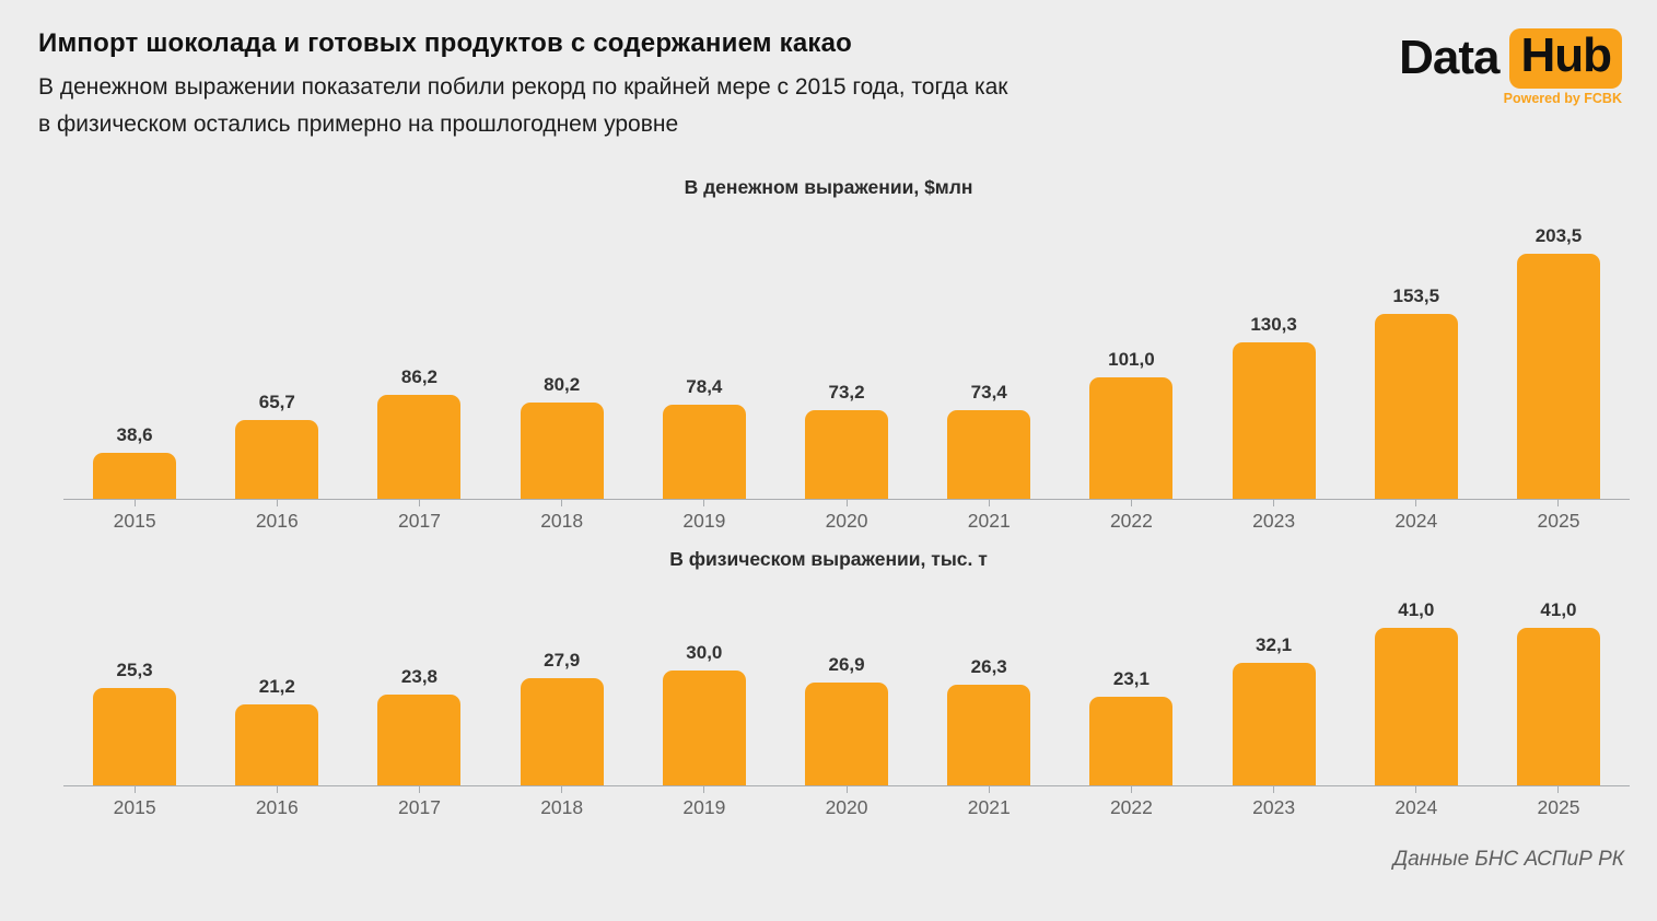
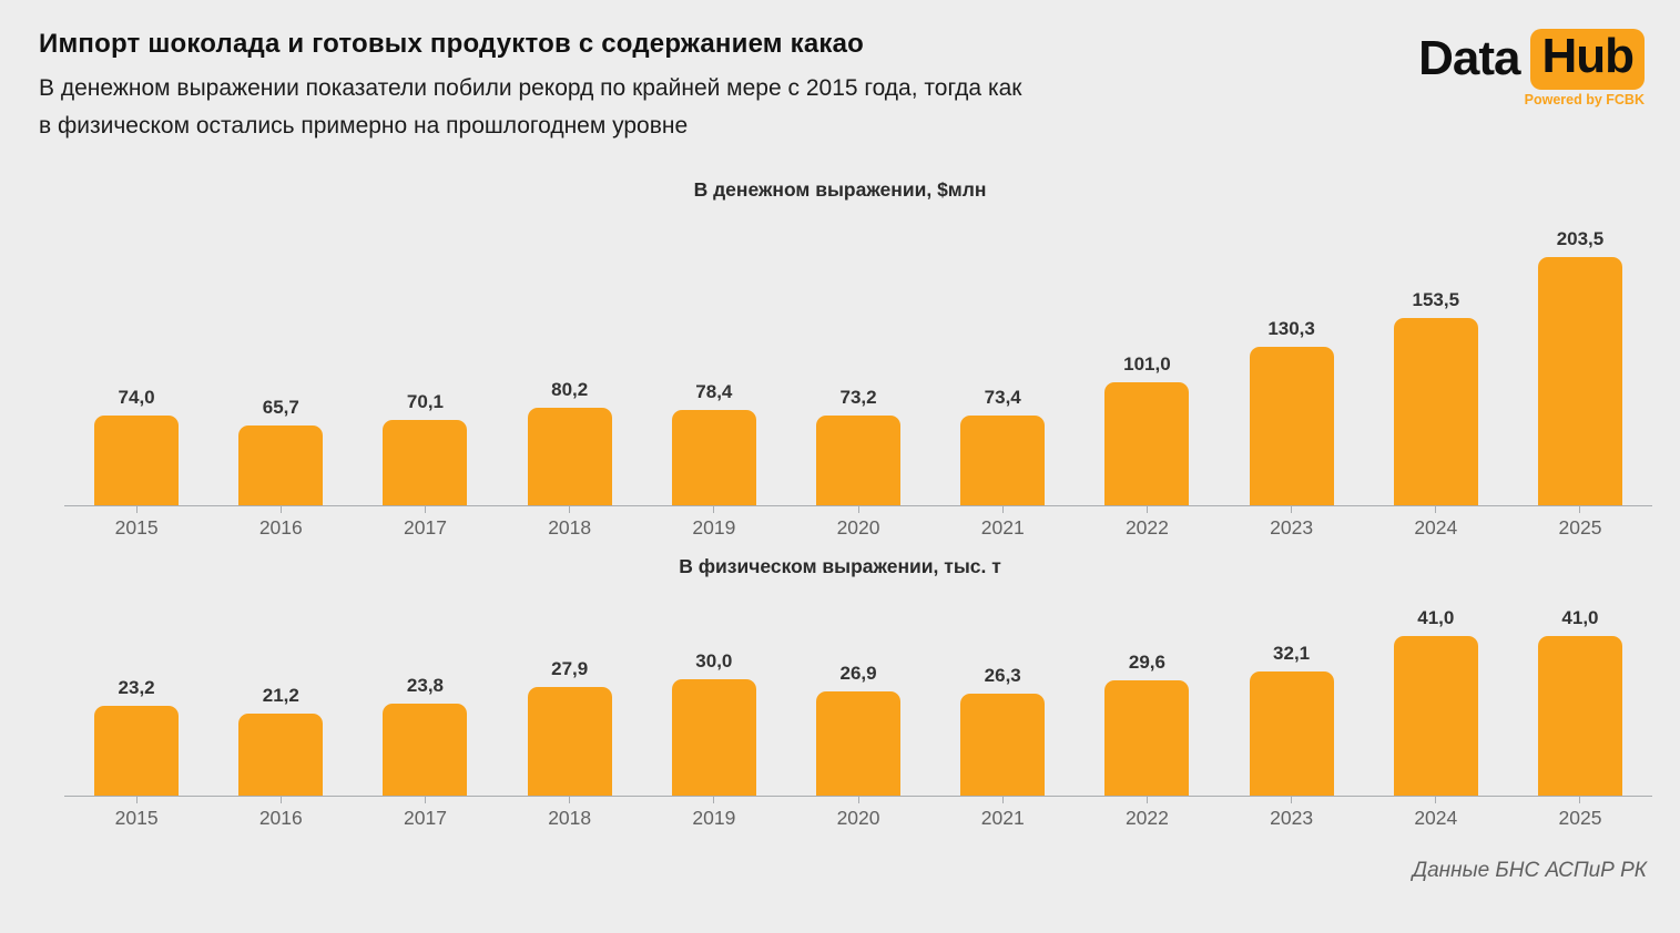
В денежном выражении, $млн/2015: 38,6 -> 74,0
В денежном выражении, $млн/2017: 86,2 -> 70,1
В физическом выражении, тыс. т/2015: 25,3 -> 23,2
В физическом выражении, тыс. т/2022: 23,1 -> 29,6
